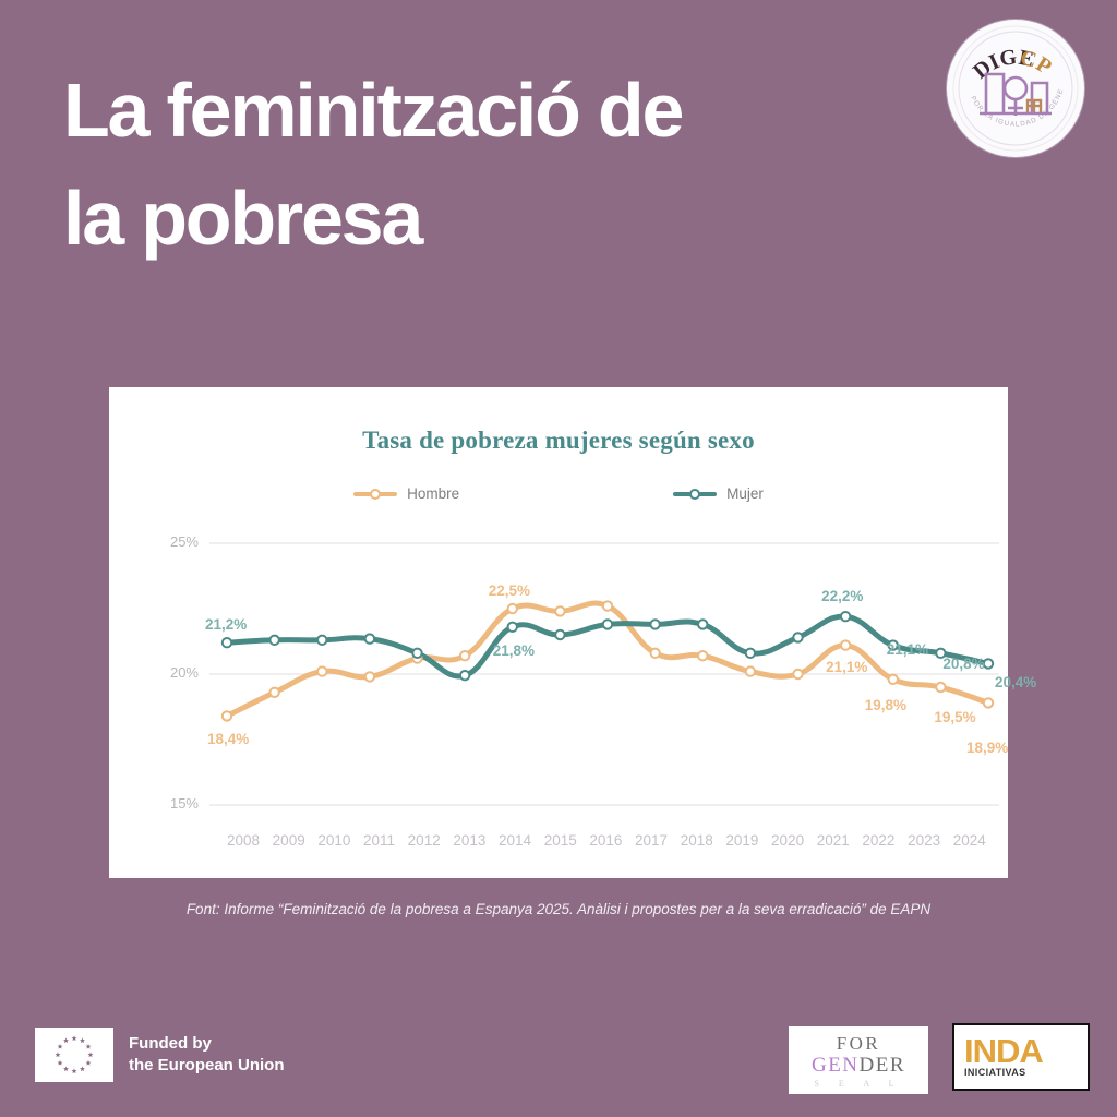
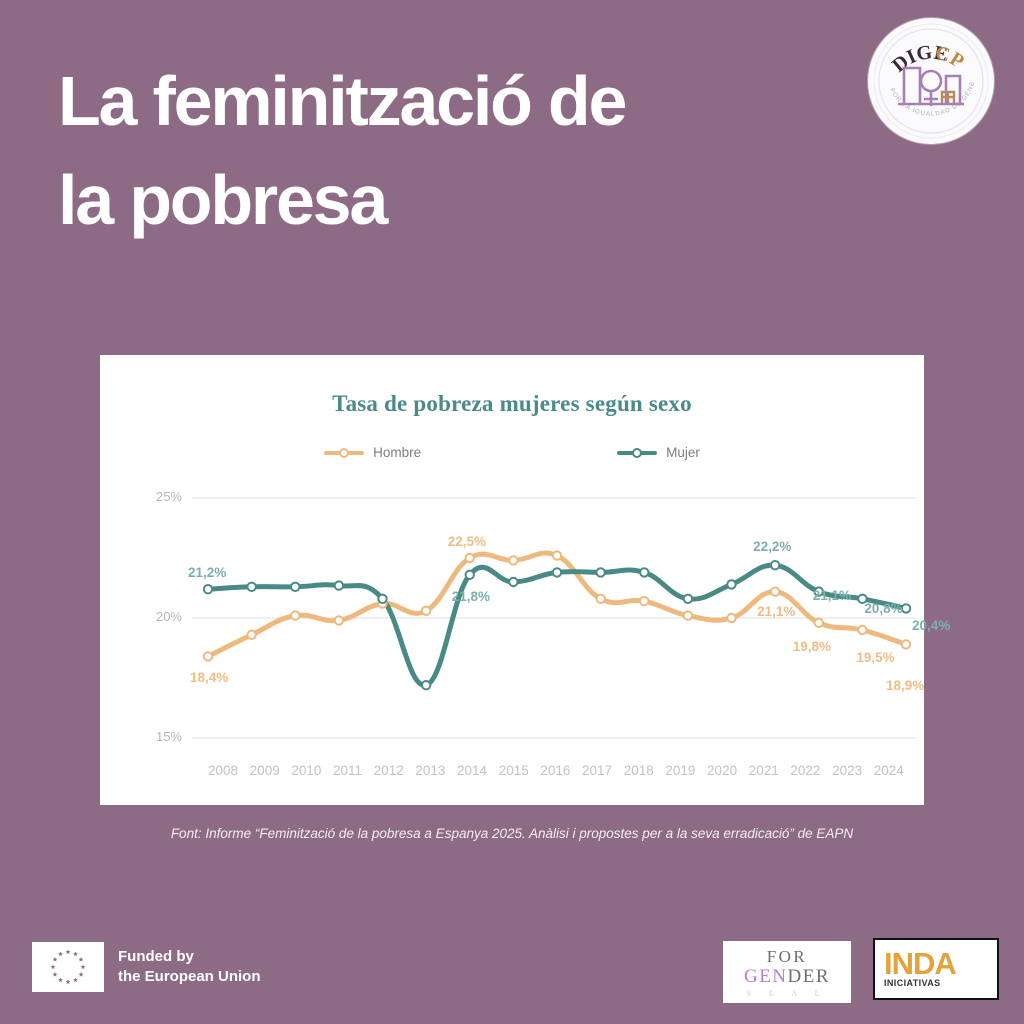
Hombre/2013: 20.7% -> 20.3%
Mujer/2013: 19.9% -> 17.2%
